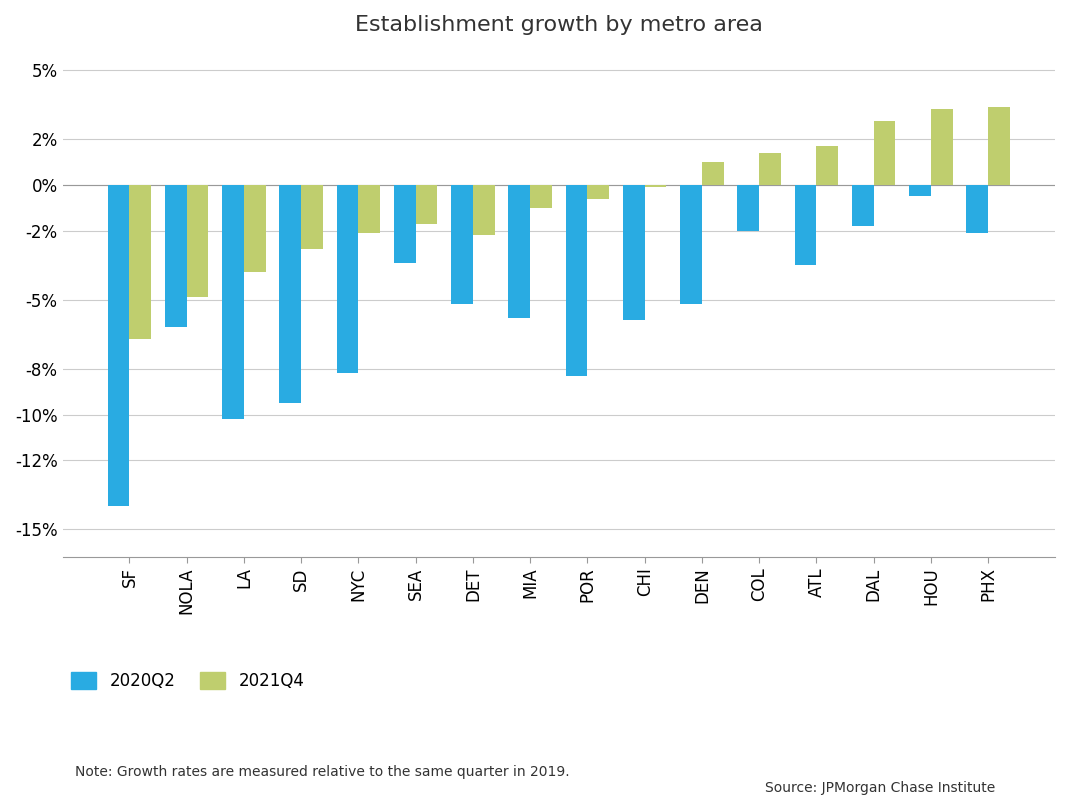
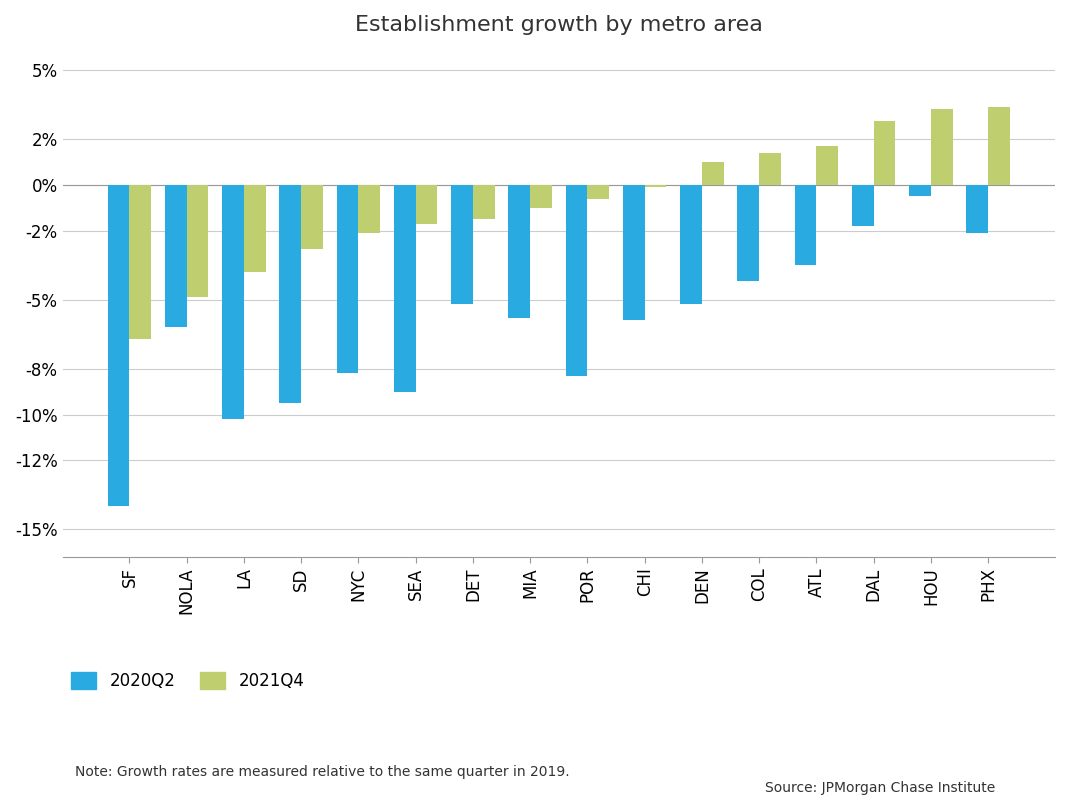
2020Q2/SEA: -3.4% -> -9.0%
2021Q4/DET: -2.2% -> -1.5%
2020Q2/COL: -2.0% -> -4.2%
